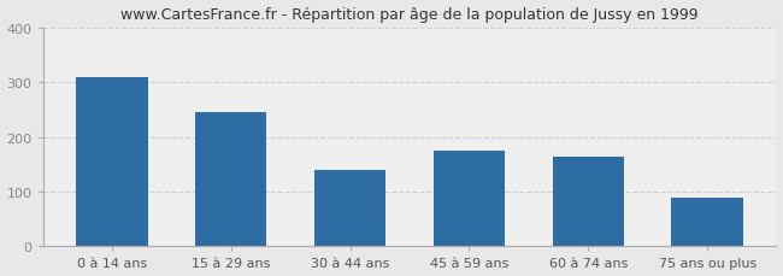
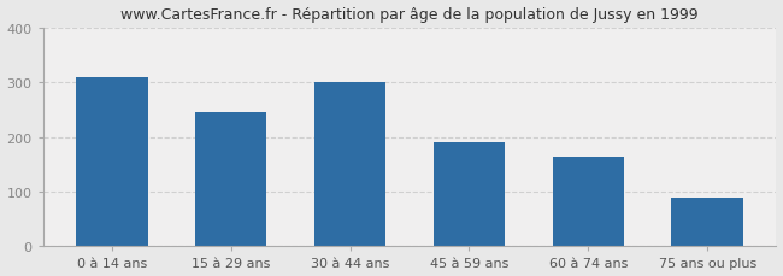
30 à 44 ans: 140 -> 300
45 à 59 ans: 175 -> 190
